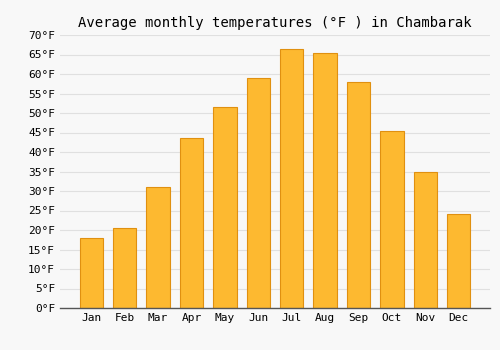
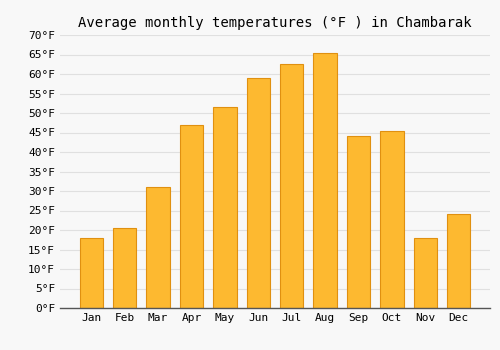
Apr: 43.5°F -> 47.0°F
Jul: 66.5°F -> 62.5°F
Sep: 58.0°F -> 44.0°F
Nov: 35.0°F -> 18.0°F
